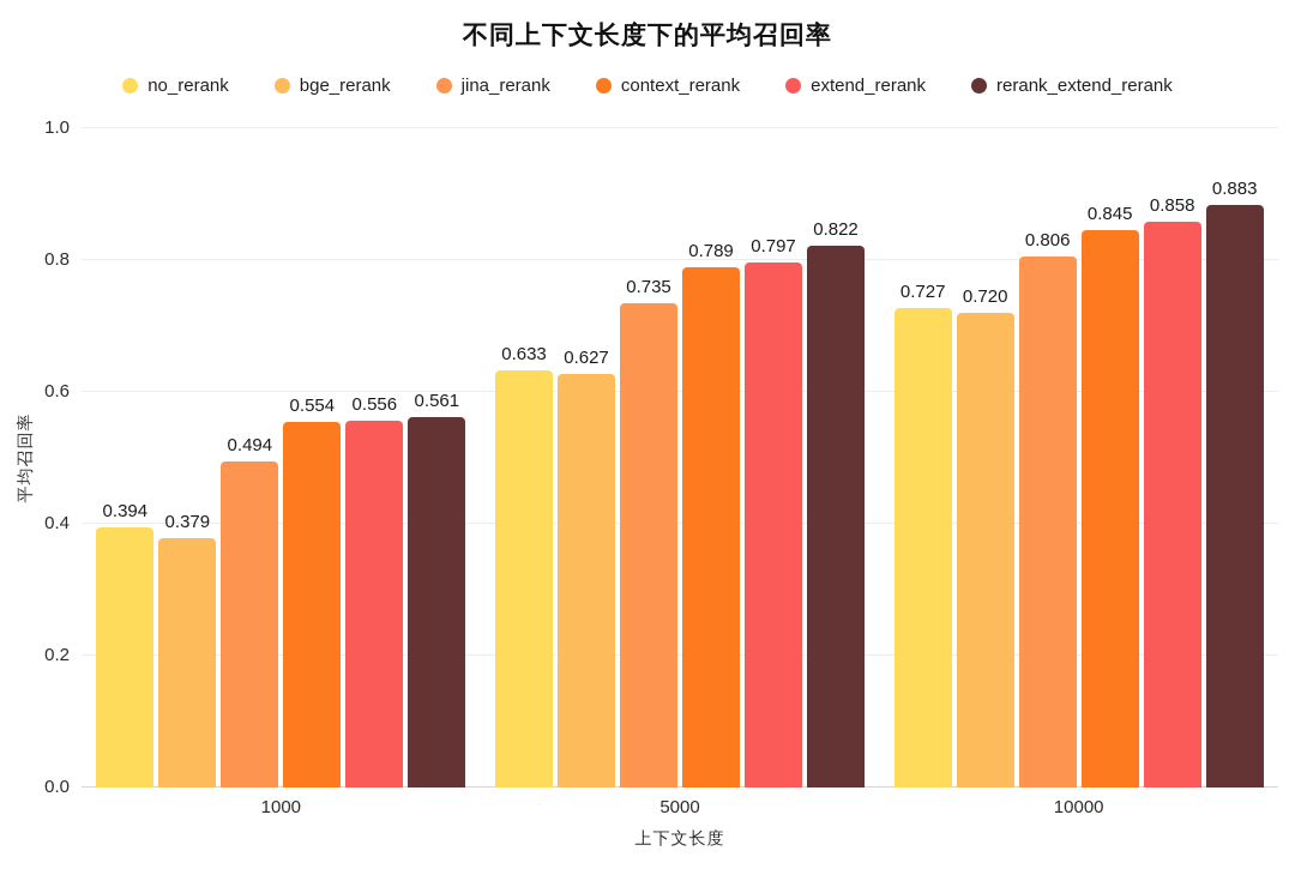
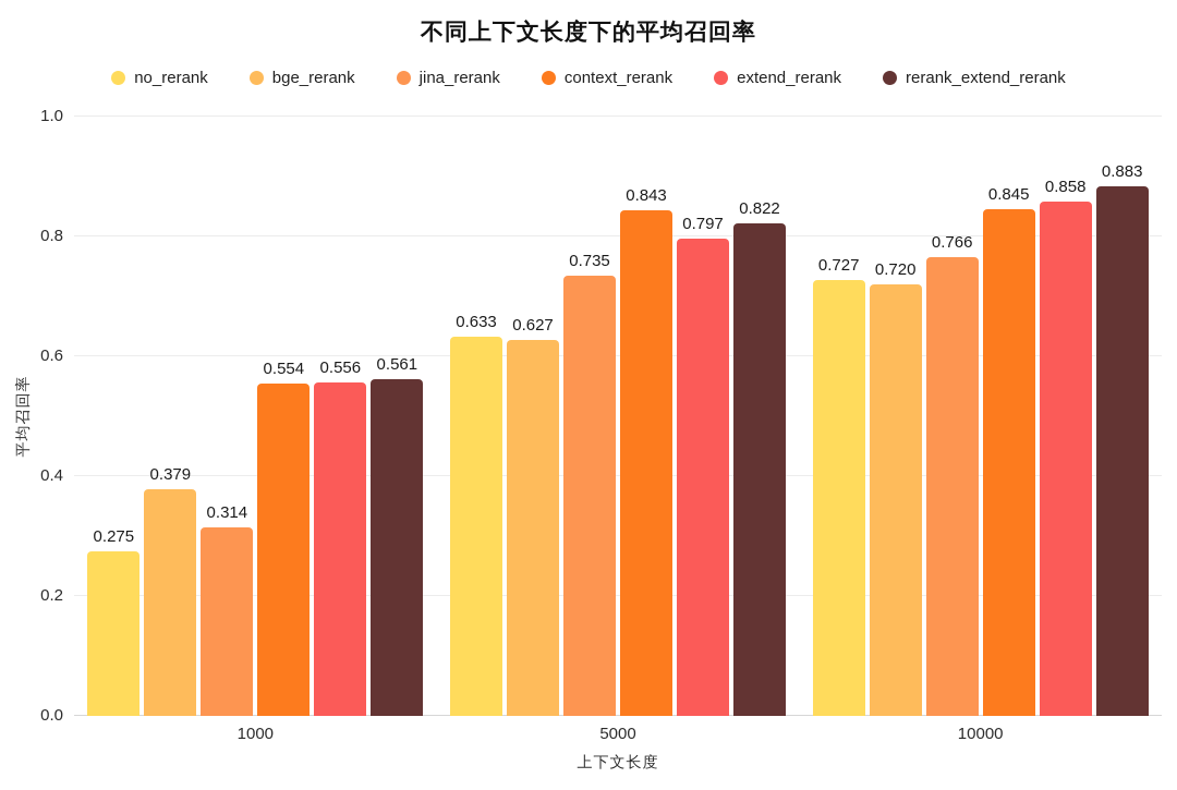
no_rerank/1000: 0.394 -> 0.275
jina_rerank/1000: 0.494 -> 0.314
context_rerank/5000: 0.789 -> 0.843
jina_rerank/10000: 0.806 -> 0.766
